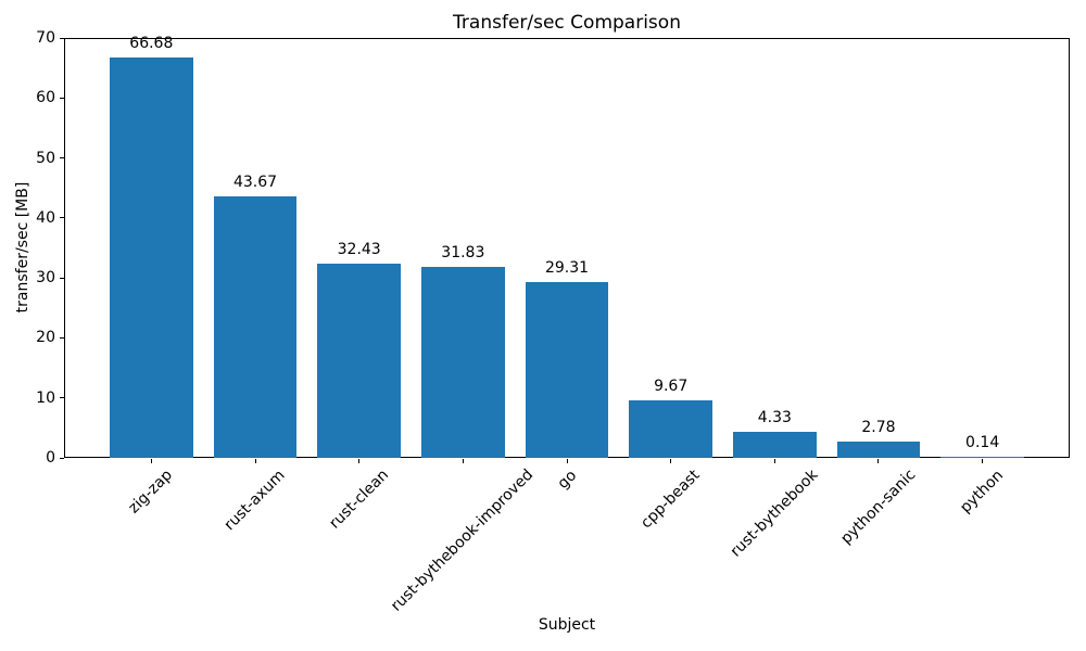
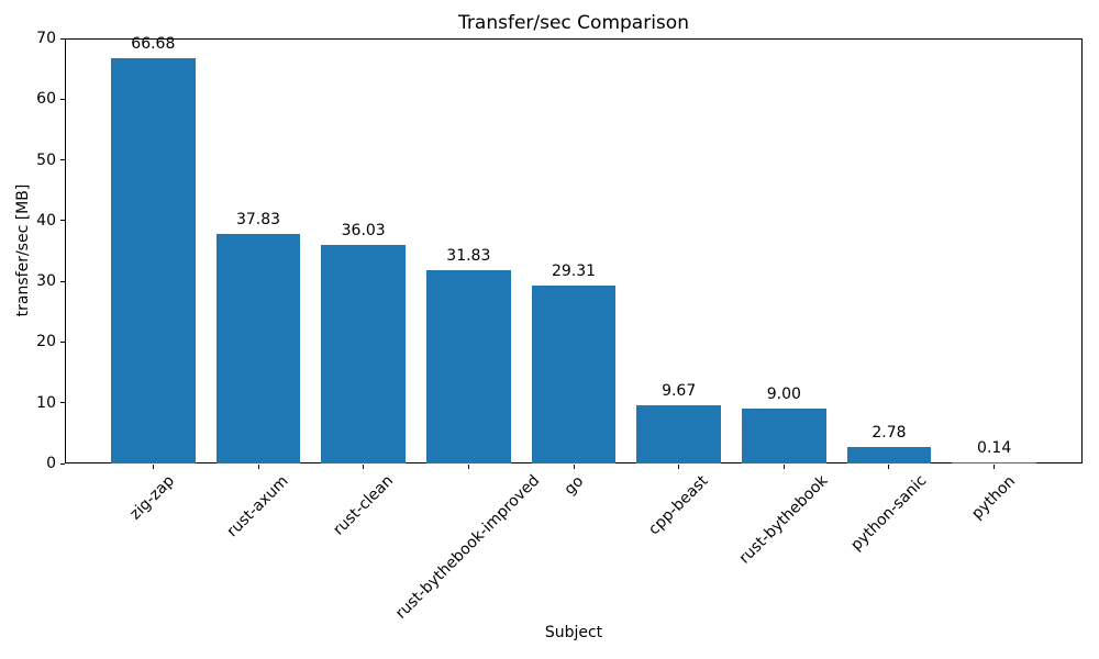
rust-axum: 43.67 -> 37.83
rust-clean: 32.43 -> 36.03
rust-bythebook: 4.33 -> 9.00
